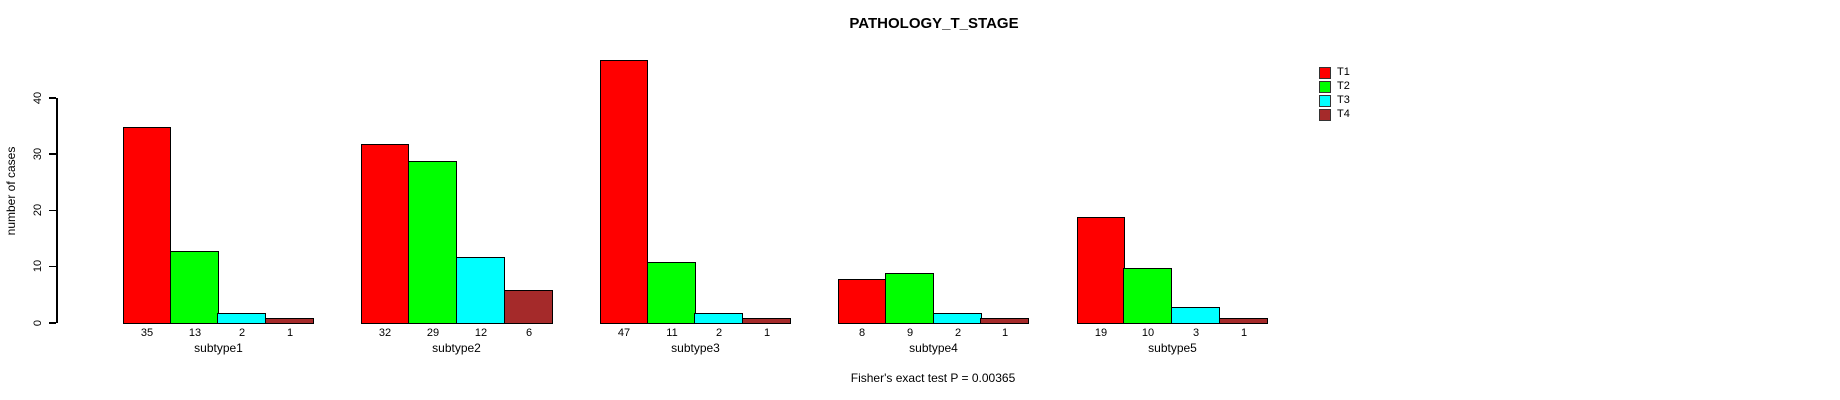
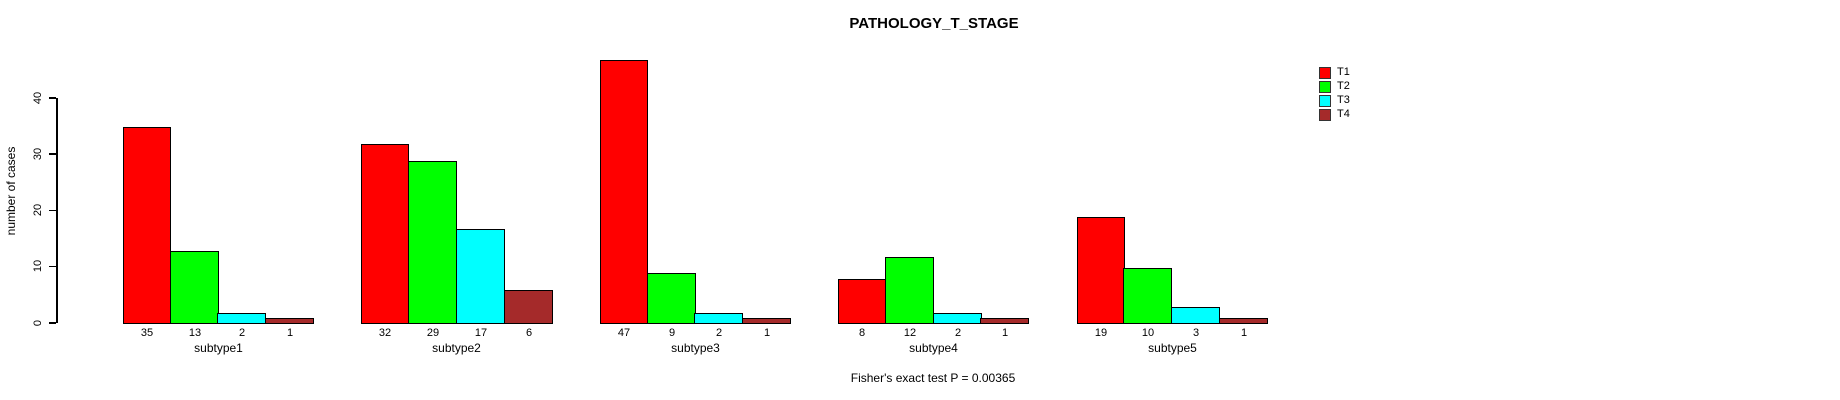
T3/subtype2: 12 -> 17
T2/subtype3: 11 -> 9
T2/subtype4: 9 -> 12
